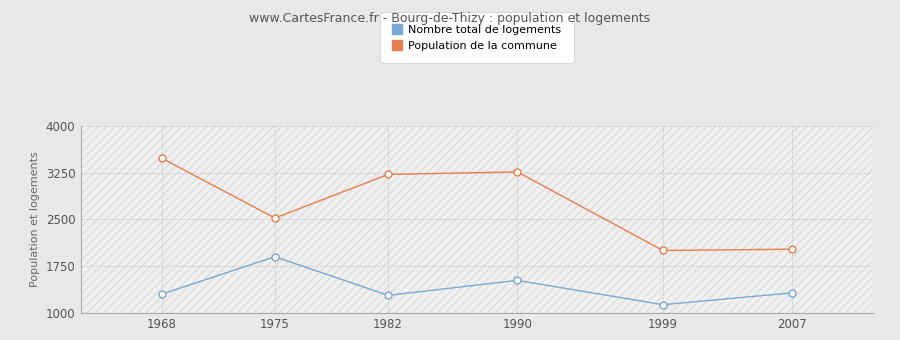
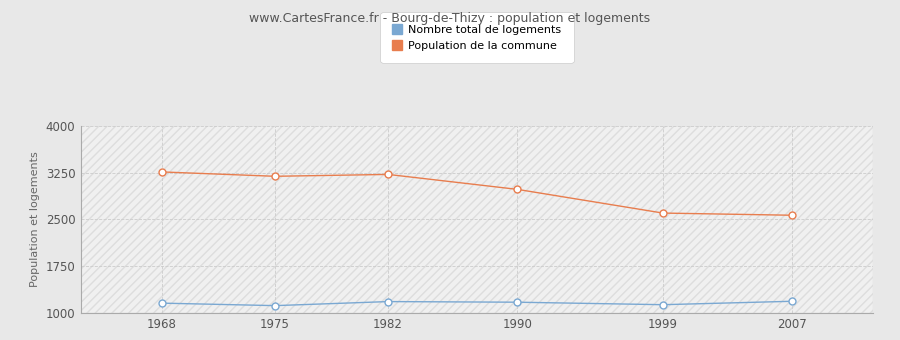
Nombre total de logements/1968: 1300 -> 1160
Population de la commune/1968: 3480 -> 3260
Nombre total de logements/1975: 1900 -> 1120
Population de la commune/1975: 2520 -> 3190
Nombre total de logements/1982: 1280 -> 1180
Nombre total de logements/1990: 1520 -> 1170
Population de la commune/1990: 3260 -> 2980
Population de la commune/1999: 2000 -> 2600
Nombre total de logements/2007: 1320 -> 1180
Population de la commune/2007: 2020 -> 2560
